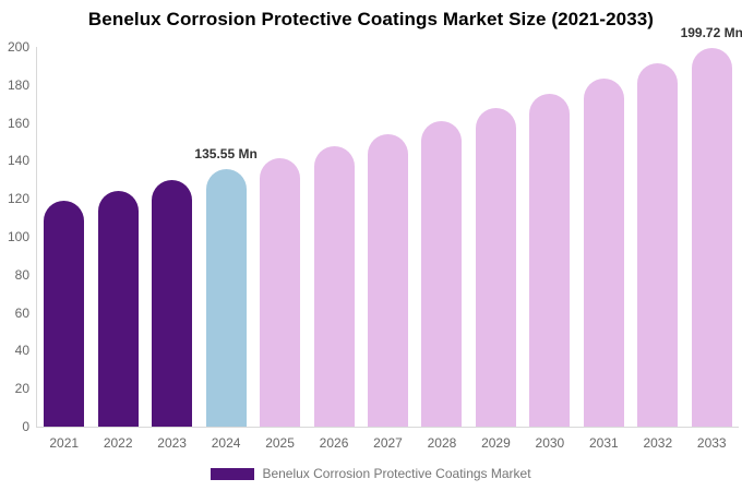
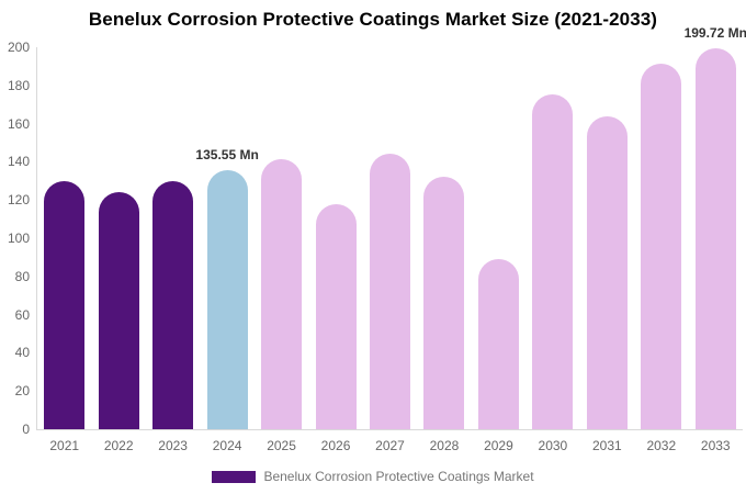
2021: 119 -> 130
2026: 148 -> 118
2027: 154 -> 144
2028: 161 -> 132
2029: 168 -> 89
2031: 183 -> 164
